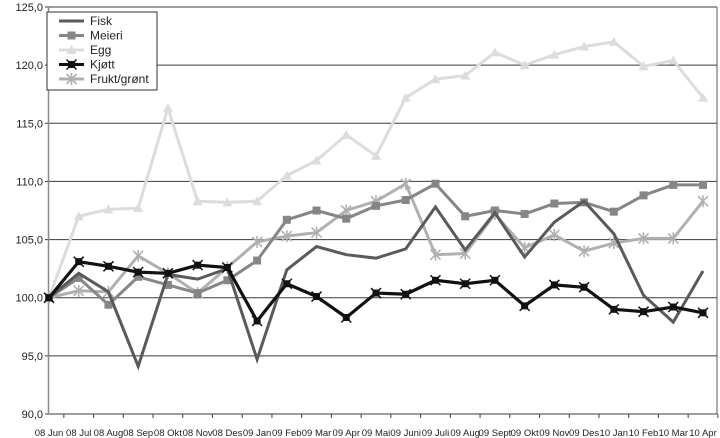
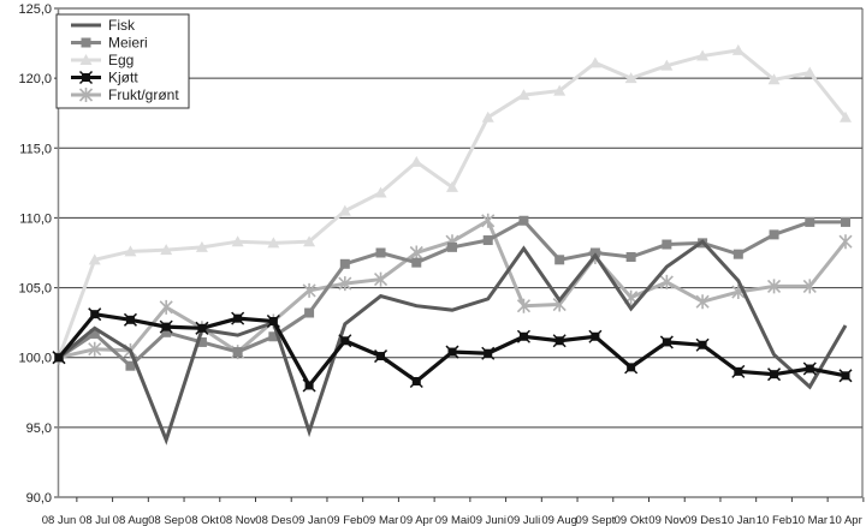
Egg/08 Okt: 116,3 -> 107,9
